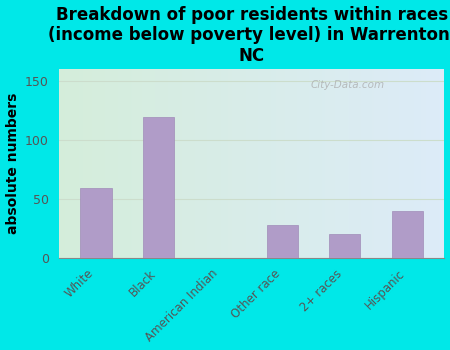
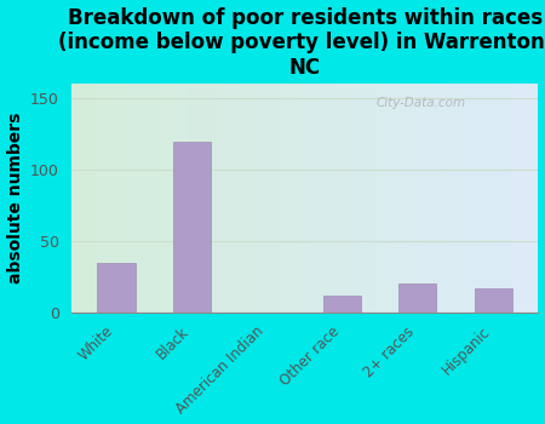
White: 59 -> 35
Other race: 28 -> 12
Hispanic: 40 -> 17
